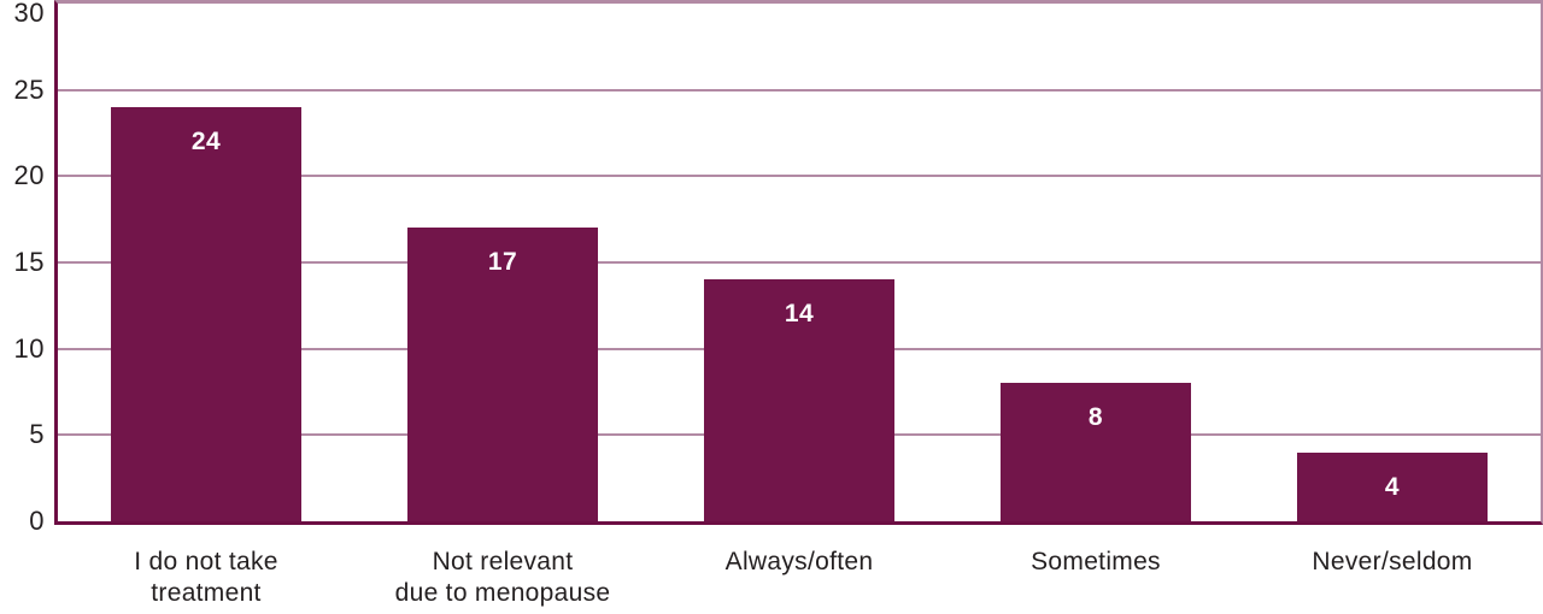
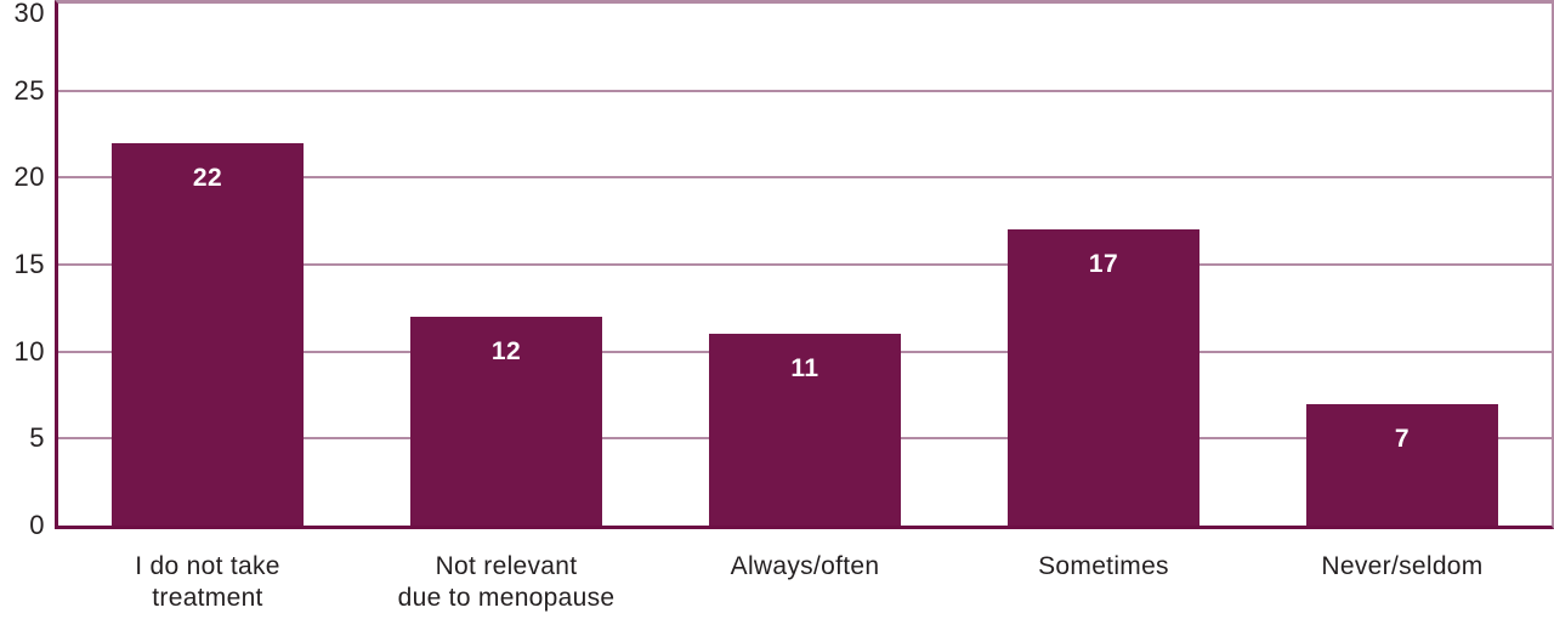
I do not take treatment: 24 -> 22
Not relevant due to menopause: 17 -> 12
Always/often: 14 -> 11
Sometimes: 8 -> 17
Never/seldom: 4 -> 7
